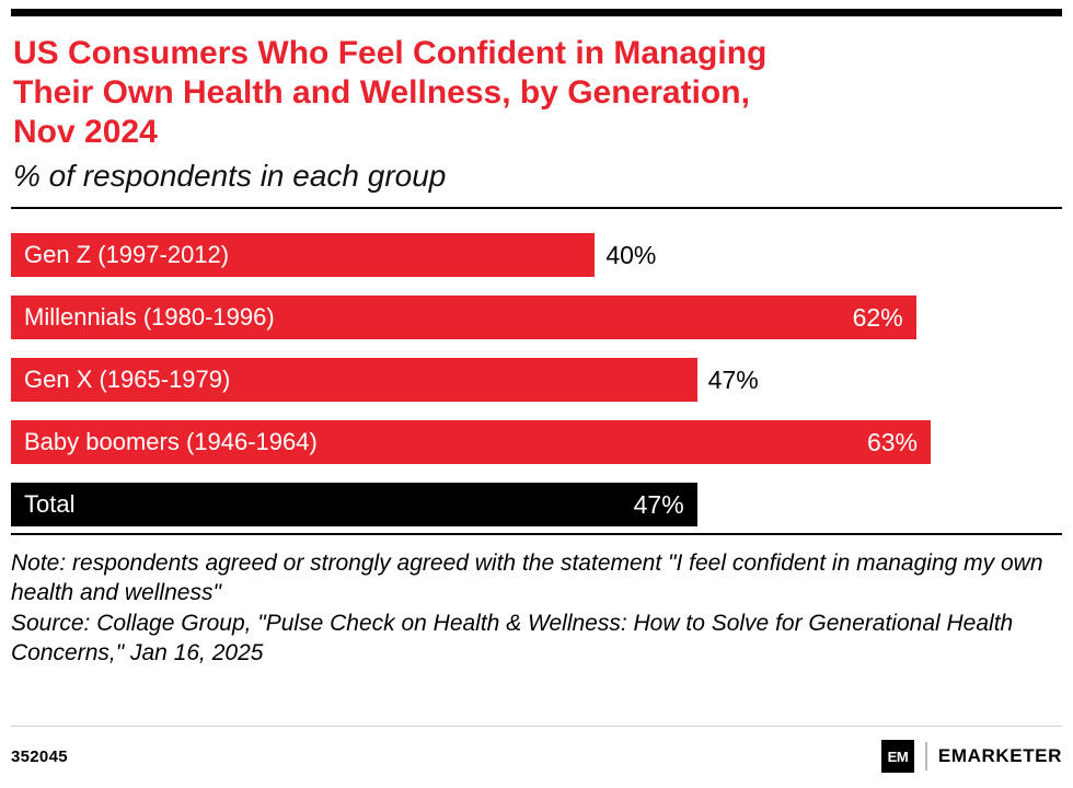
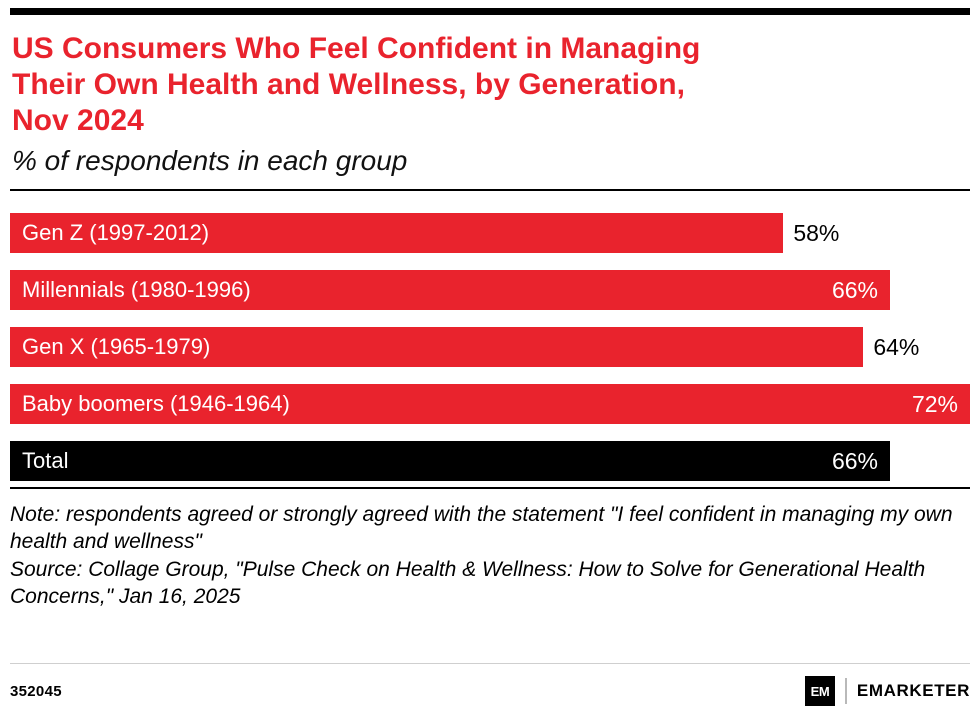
Gen Z (1997-2012): 40% -> 58%
Millennials (1980-1996): 62% -> 66%
Gen X (1965-1979): 47% -> 64%
Baby boomers (1946-1964): 63% -> 72%
Total: 47% -> 66%
